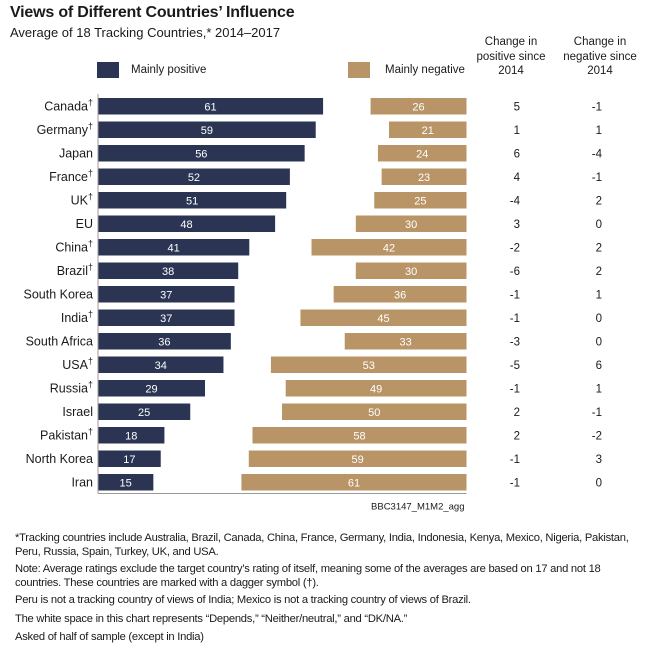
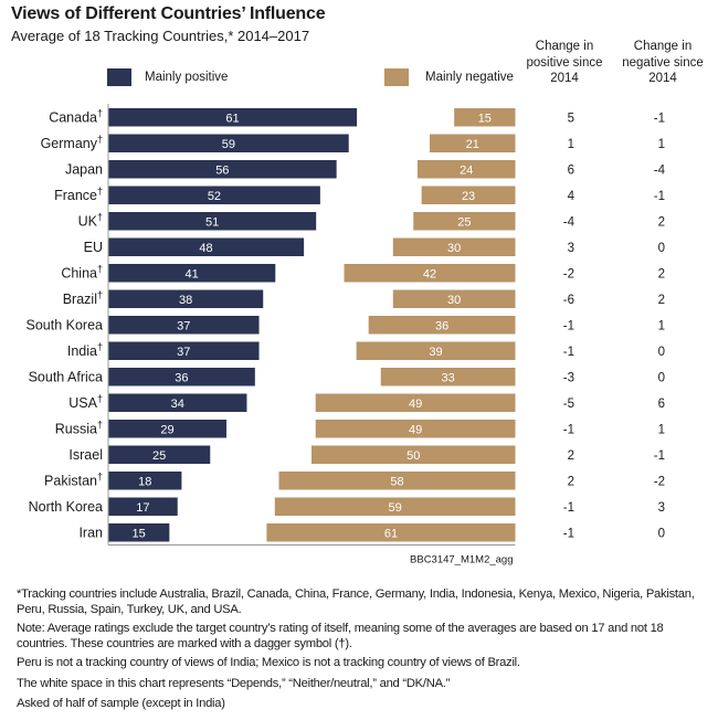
Mainly negative/Canada: 26 -> 15
Mainly negative/India: 45 -> 39
Mainly negative/USA: 53 -> 49
